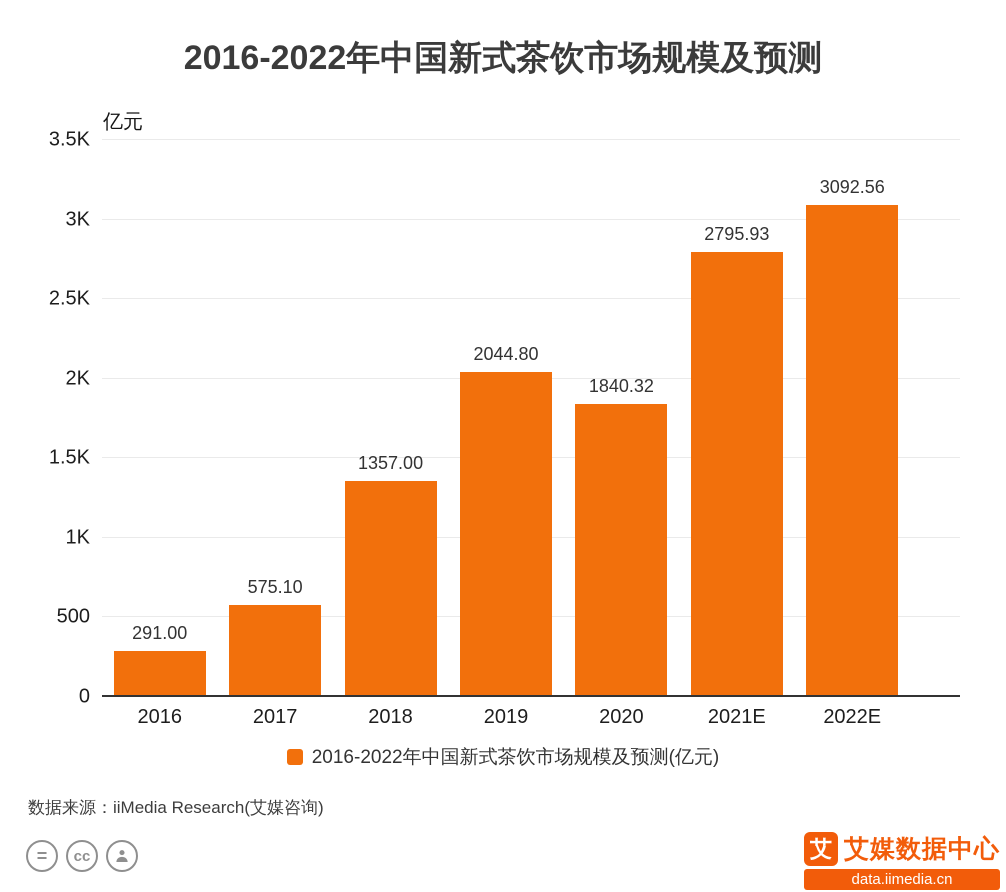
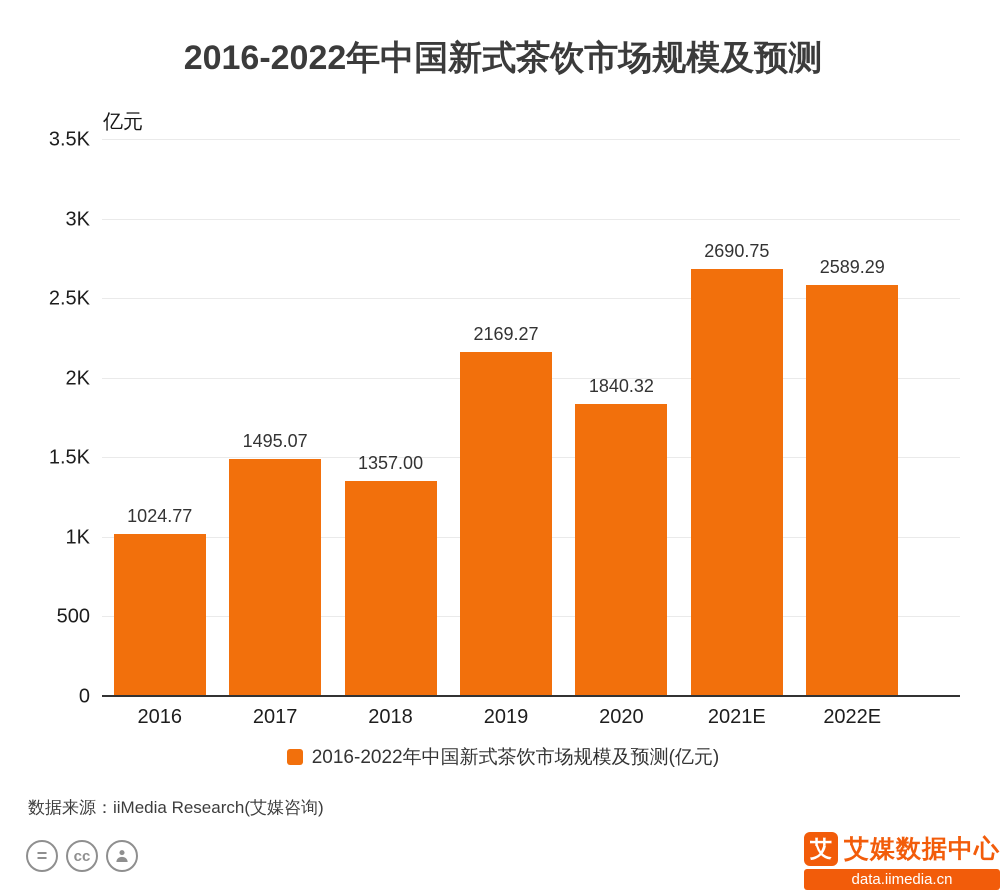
2016: 291.00 -> 1024.77
2017: 575.10 -> 1495.07
2019: 2044.80 -> 2169.27
2021E: 2795.93 -> 2690.75
2022E: 3092.56 -> 2589.29
